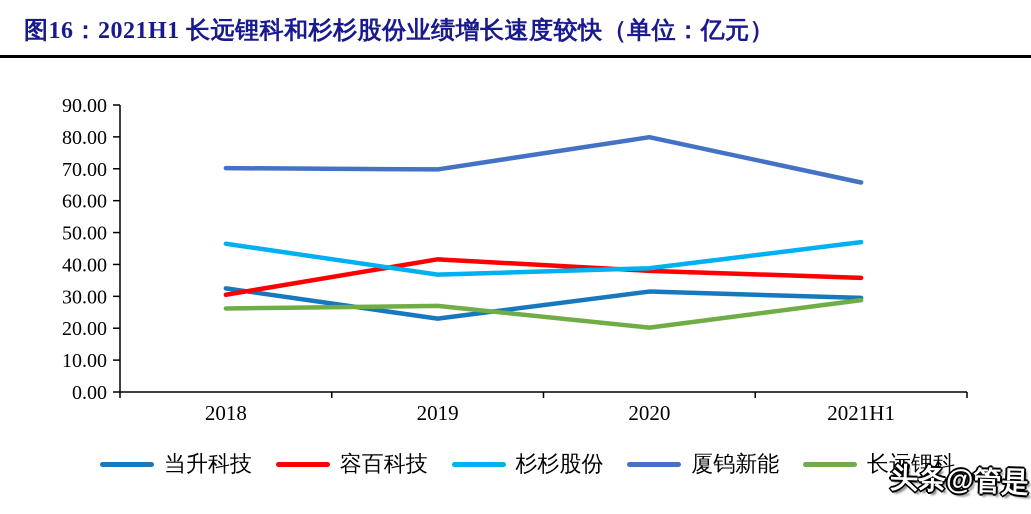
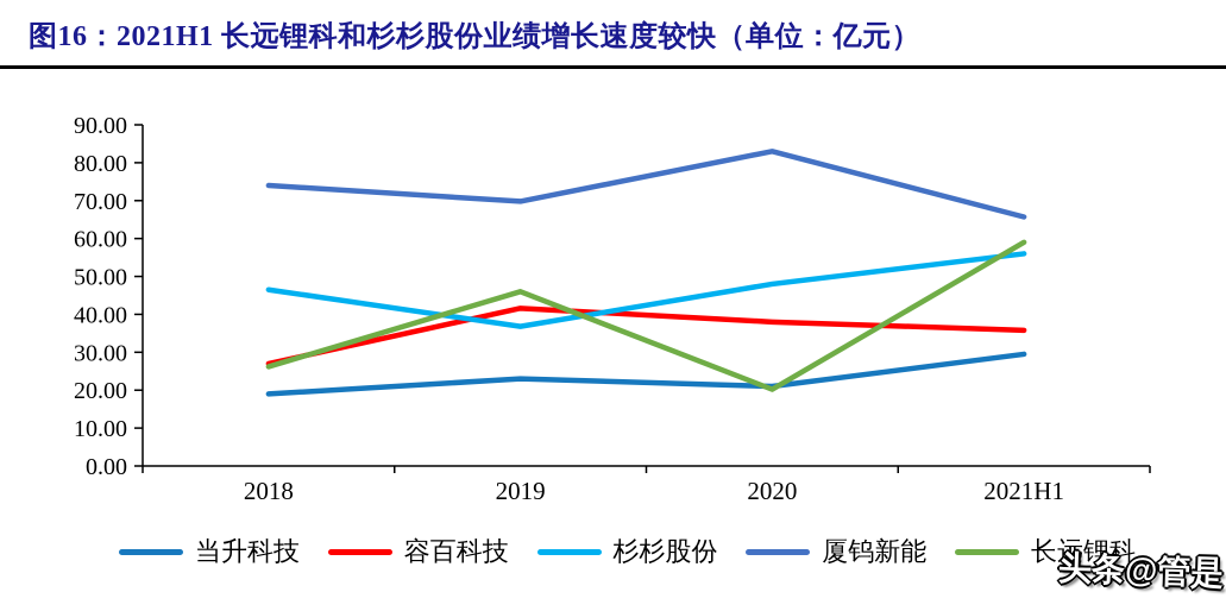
当升科技/2018: 32 -> 19
容百科技/2018: 30 -> 27
厦钨新能/2018: 70 -> 74
长远锂科/2019: 27 -> 46
当升科技/2020: 32 -> 21
杉杉股份/2020: 39 -> 48
厦钨新能/2020: 80 -> 83
杉杉股份/2021H1: 47 -> 56
长远锂科/2021H1: 29 -> 59
